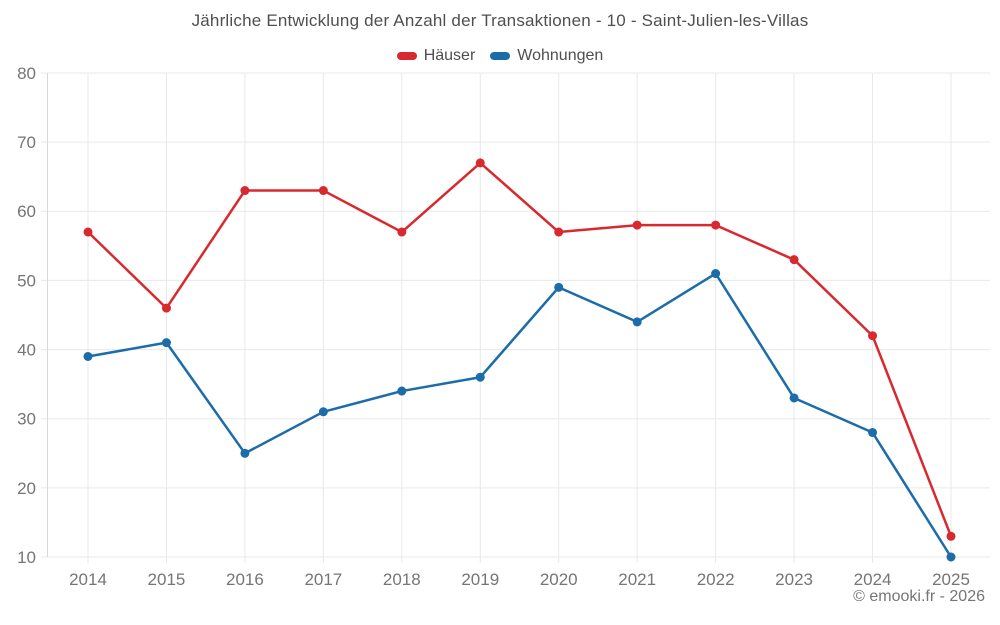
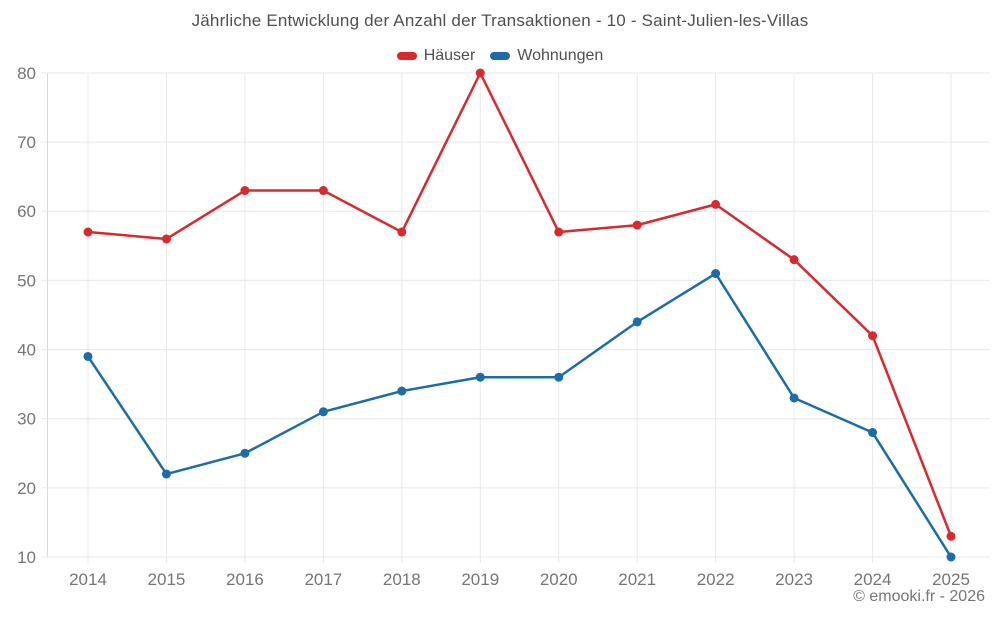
Häuser/2015: 46 -> 56
Wohnungen/2015: 41 -> 22
Häuser/2019: 67 -> 80
Wohnungen/2020: 49 -> 36
Häuser/2022: 58 -> 61
